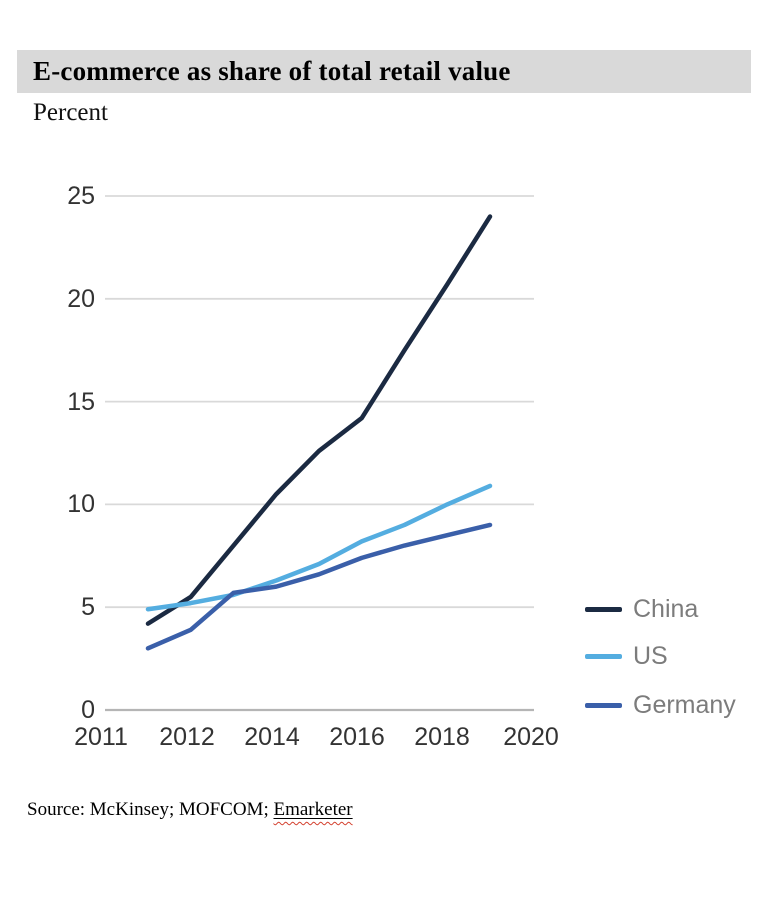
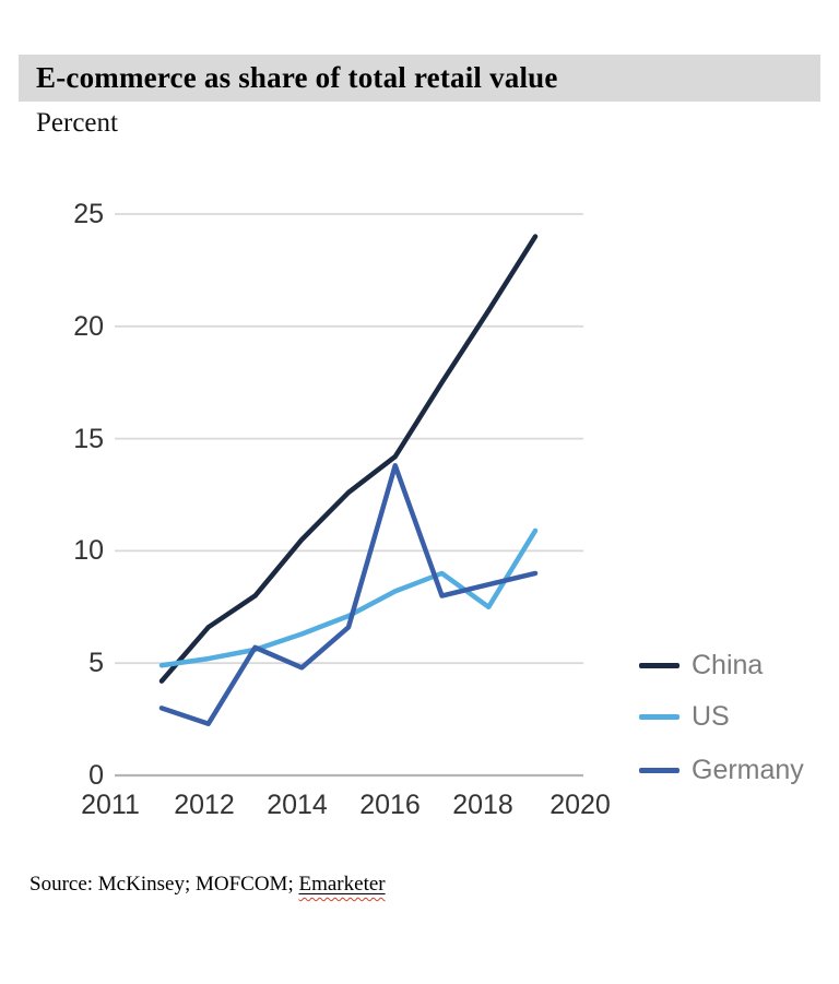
China/2012: 5.5 -> 6.6
Germany/2012: 3.9 -> 2.3
Germany/2014: 6.0 -> 4.8
Germany/2016: 7.4 -> 13.8
US/2018: 10.0 -> 7.5
